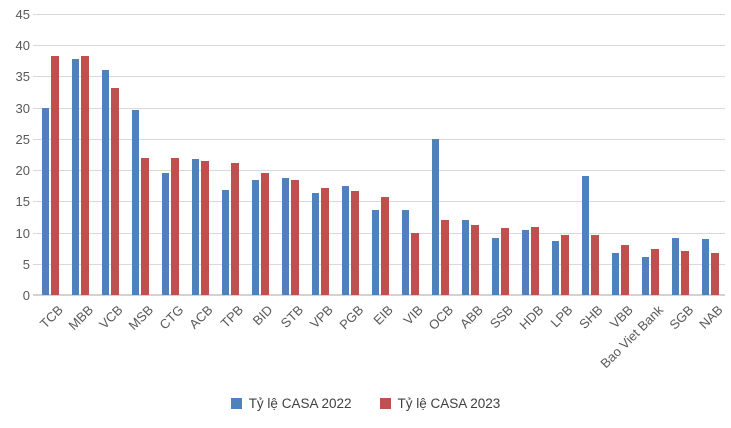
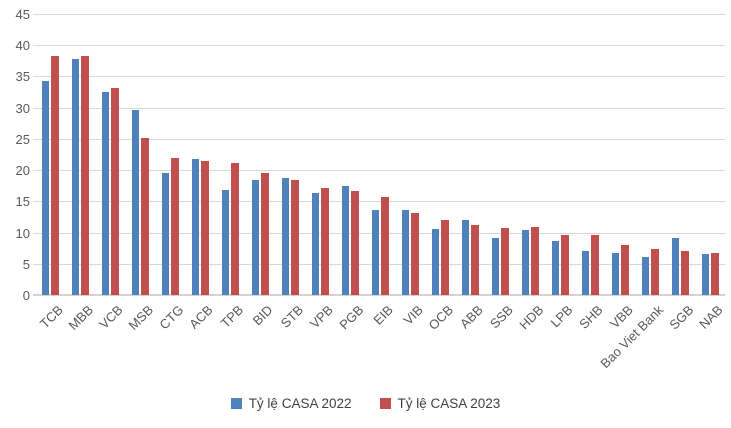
Tỷ lệ CASA 2022/TCB: 30 -> 34
Tỷ lệ CASA 2022/VCB: 36 -> 32
Tỷ lệ CASA 2023/MSB: 22 -> 25
Tỷ lệ CASA 2023/VIB: 10 -> 13
Tỷ lệ CASA 2022/OCB: 25 -> 10
Tỷ lệ CASA 2022/SHB: 19 -> 7
Tỷ lệ CASA 2022/NAB: 9 -> 6
